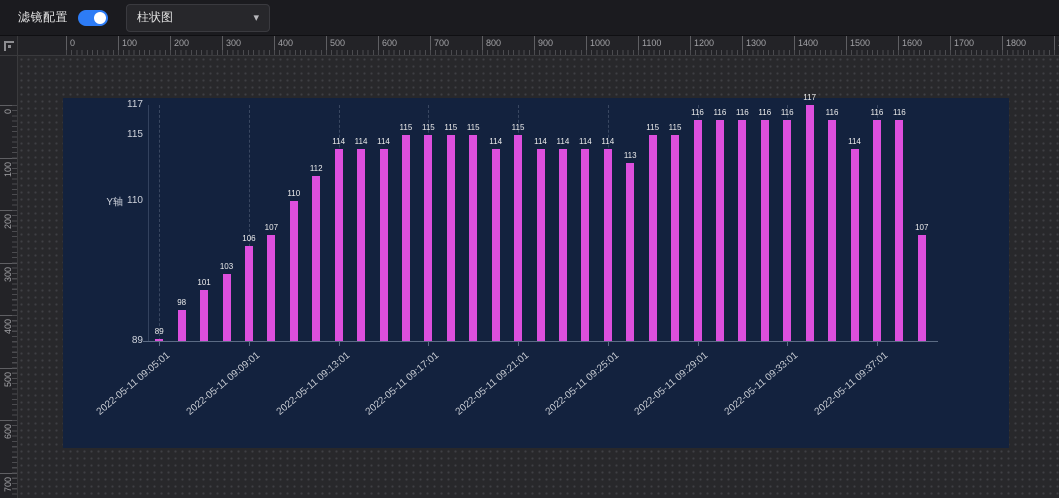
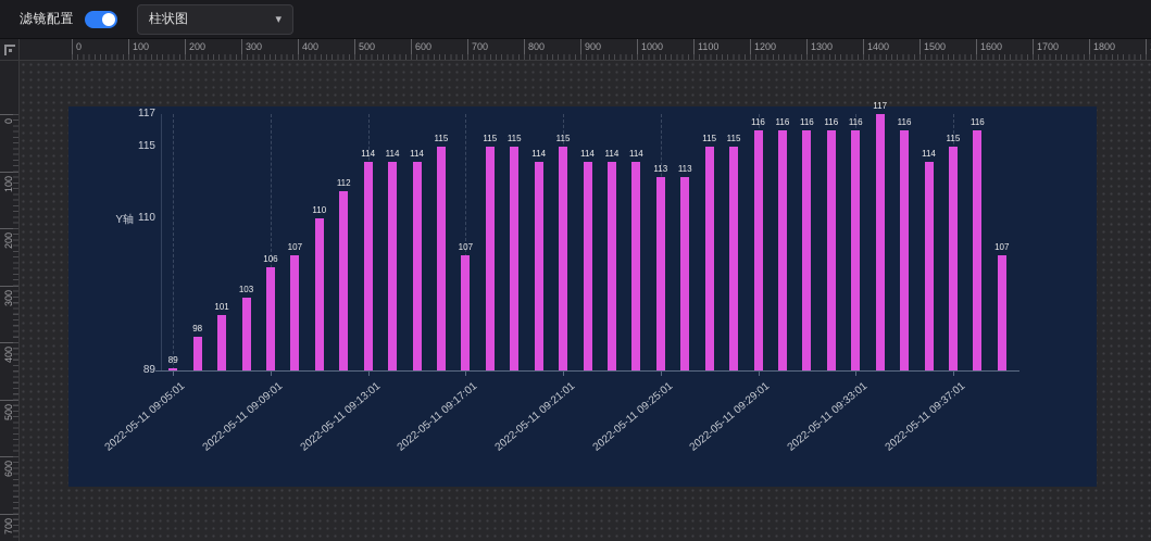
2022-05-11 09:17:01: 115 -> 107
2022-05-11 09:25:01: 114 -> 113
2022-05-11 09:37:01: 116 -> 115
